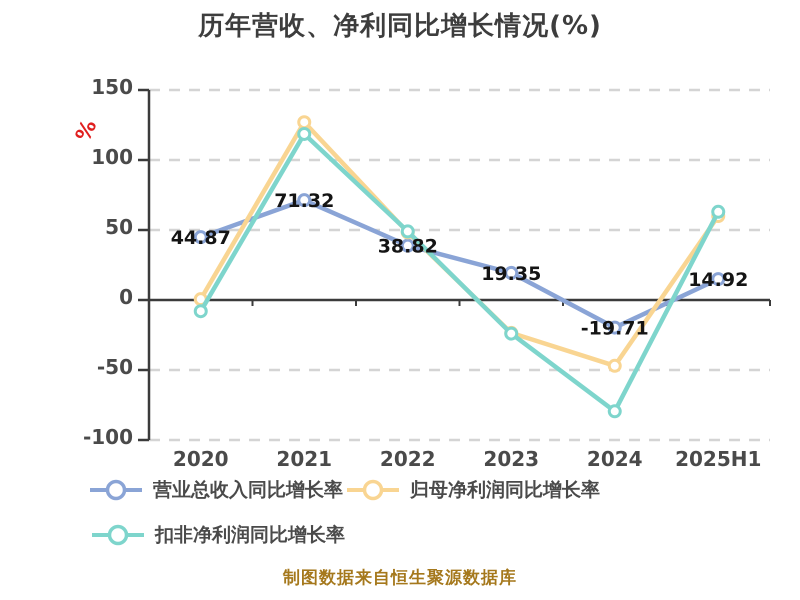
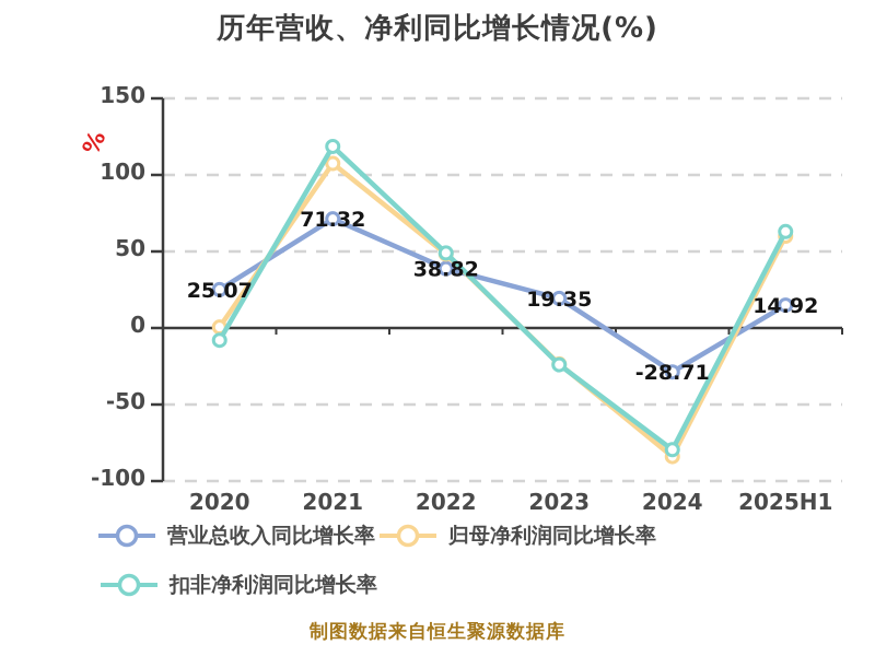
营业总收入同比增长率/2020: 44.87 -> 25.07
归母净利润同比增长率/2021: 127 -> 108
营业总收入同比增长率/2024: -19.71 -> -28.71
归母净利润同比增长率/2024: -47 -> -84
